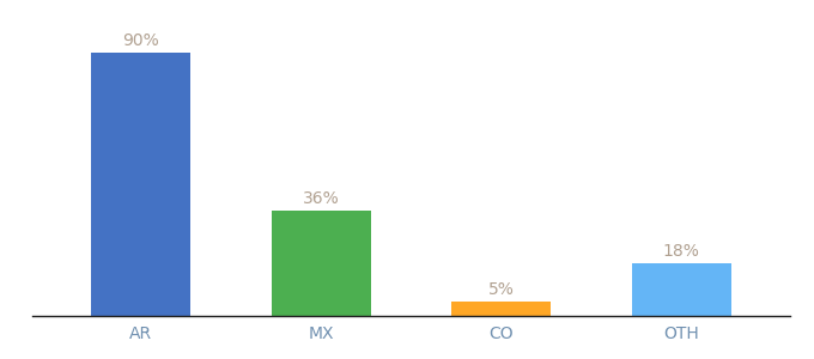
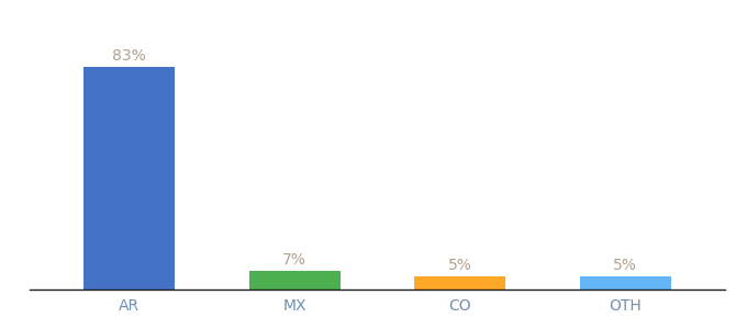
AR: 90% -> 83%
MX: 36% -> 7%
OTH: 18% -> 5%
